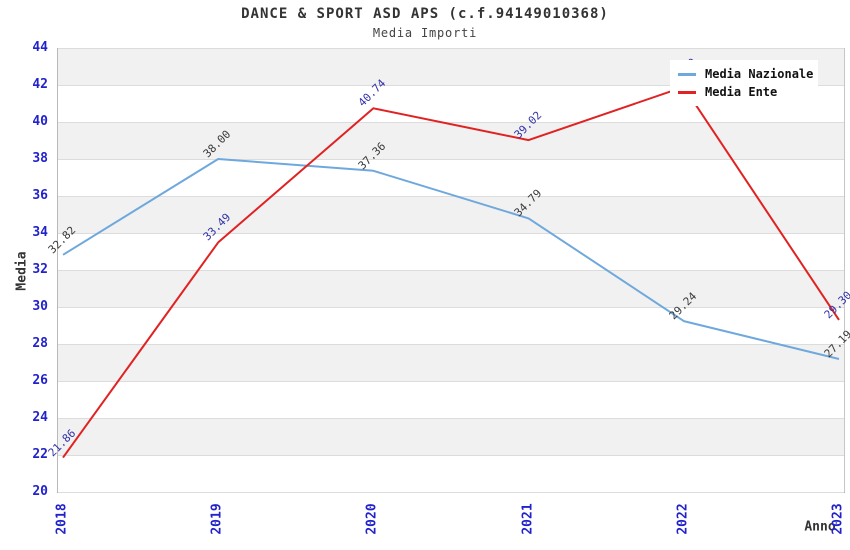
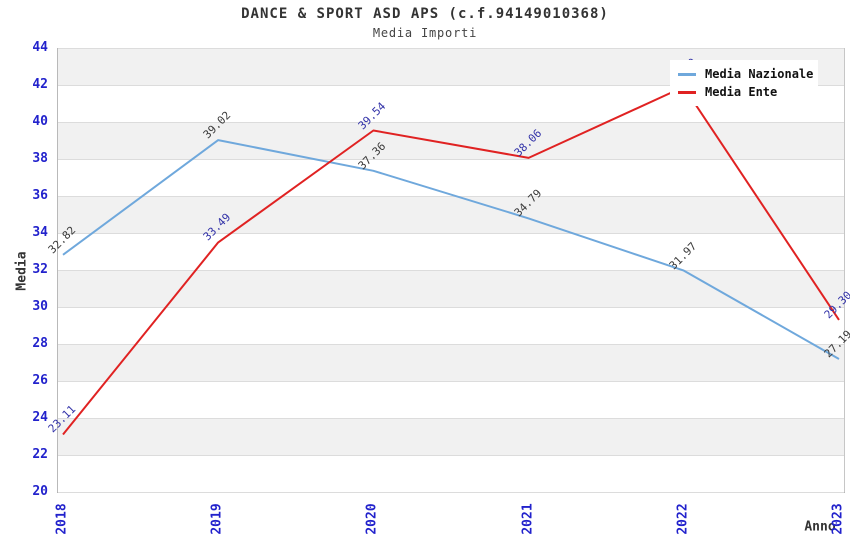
Media Ente/2018: 21.86 -> 23.11
Media Nazionale/2019: 38.00 -> 39.02
Media Ente/2020: 40.74 -> 39.54
Media Ente/2021: 39.02 -> 38.06
Media Nazionale/2022: 29.24 -> 31.97
